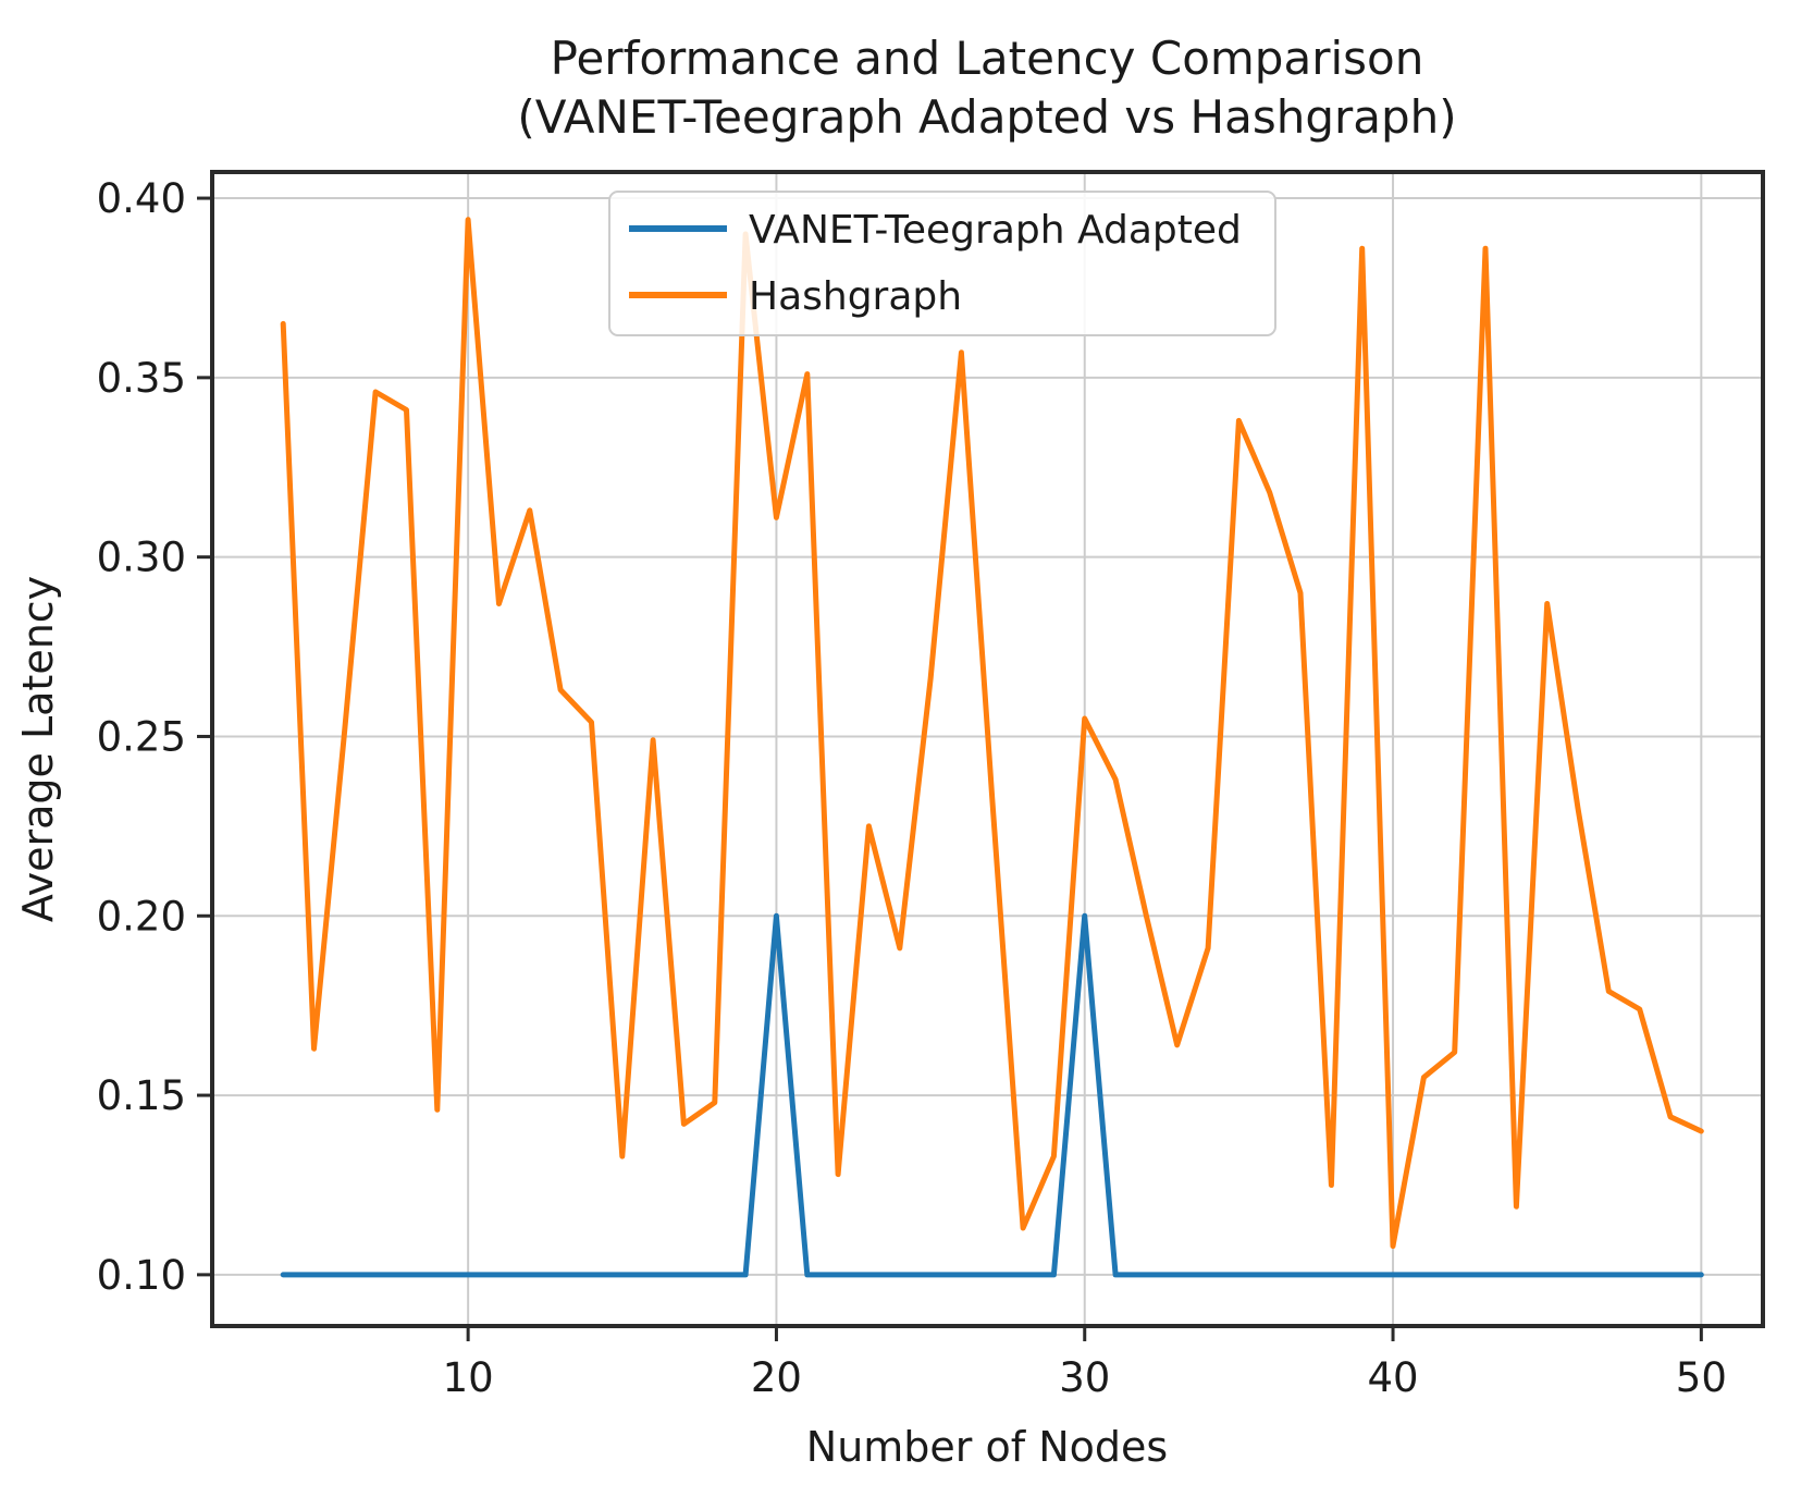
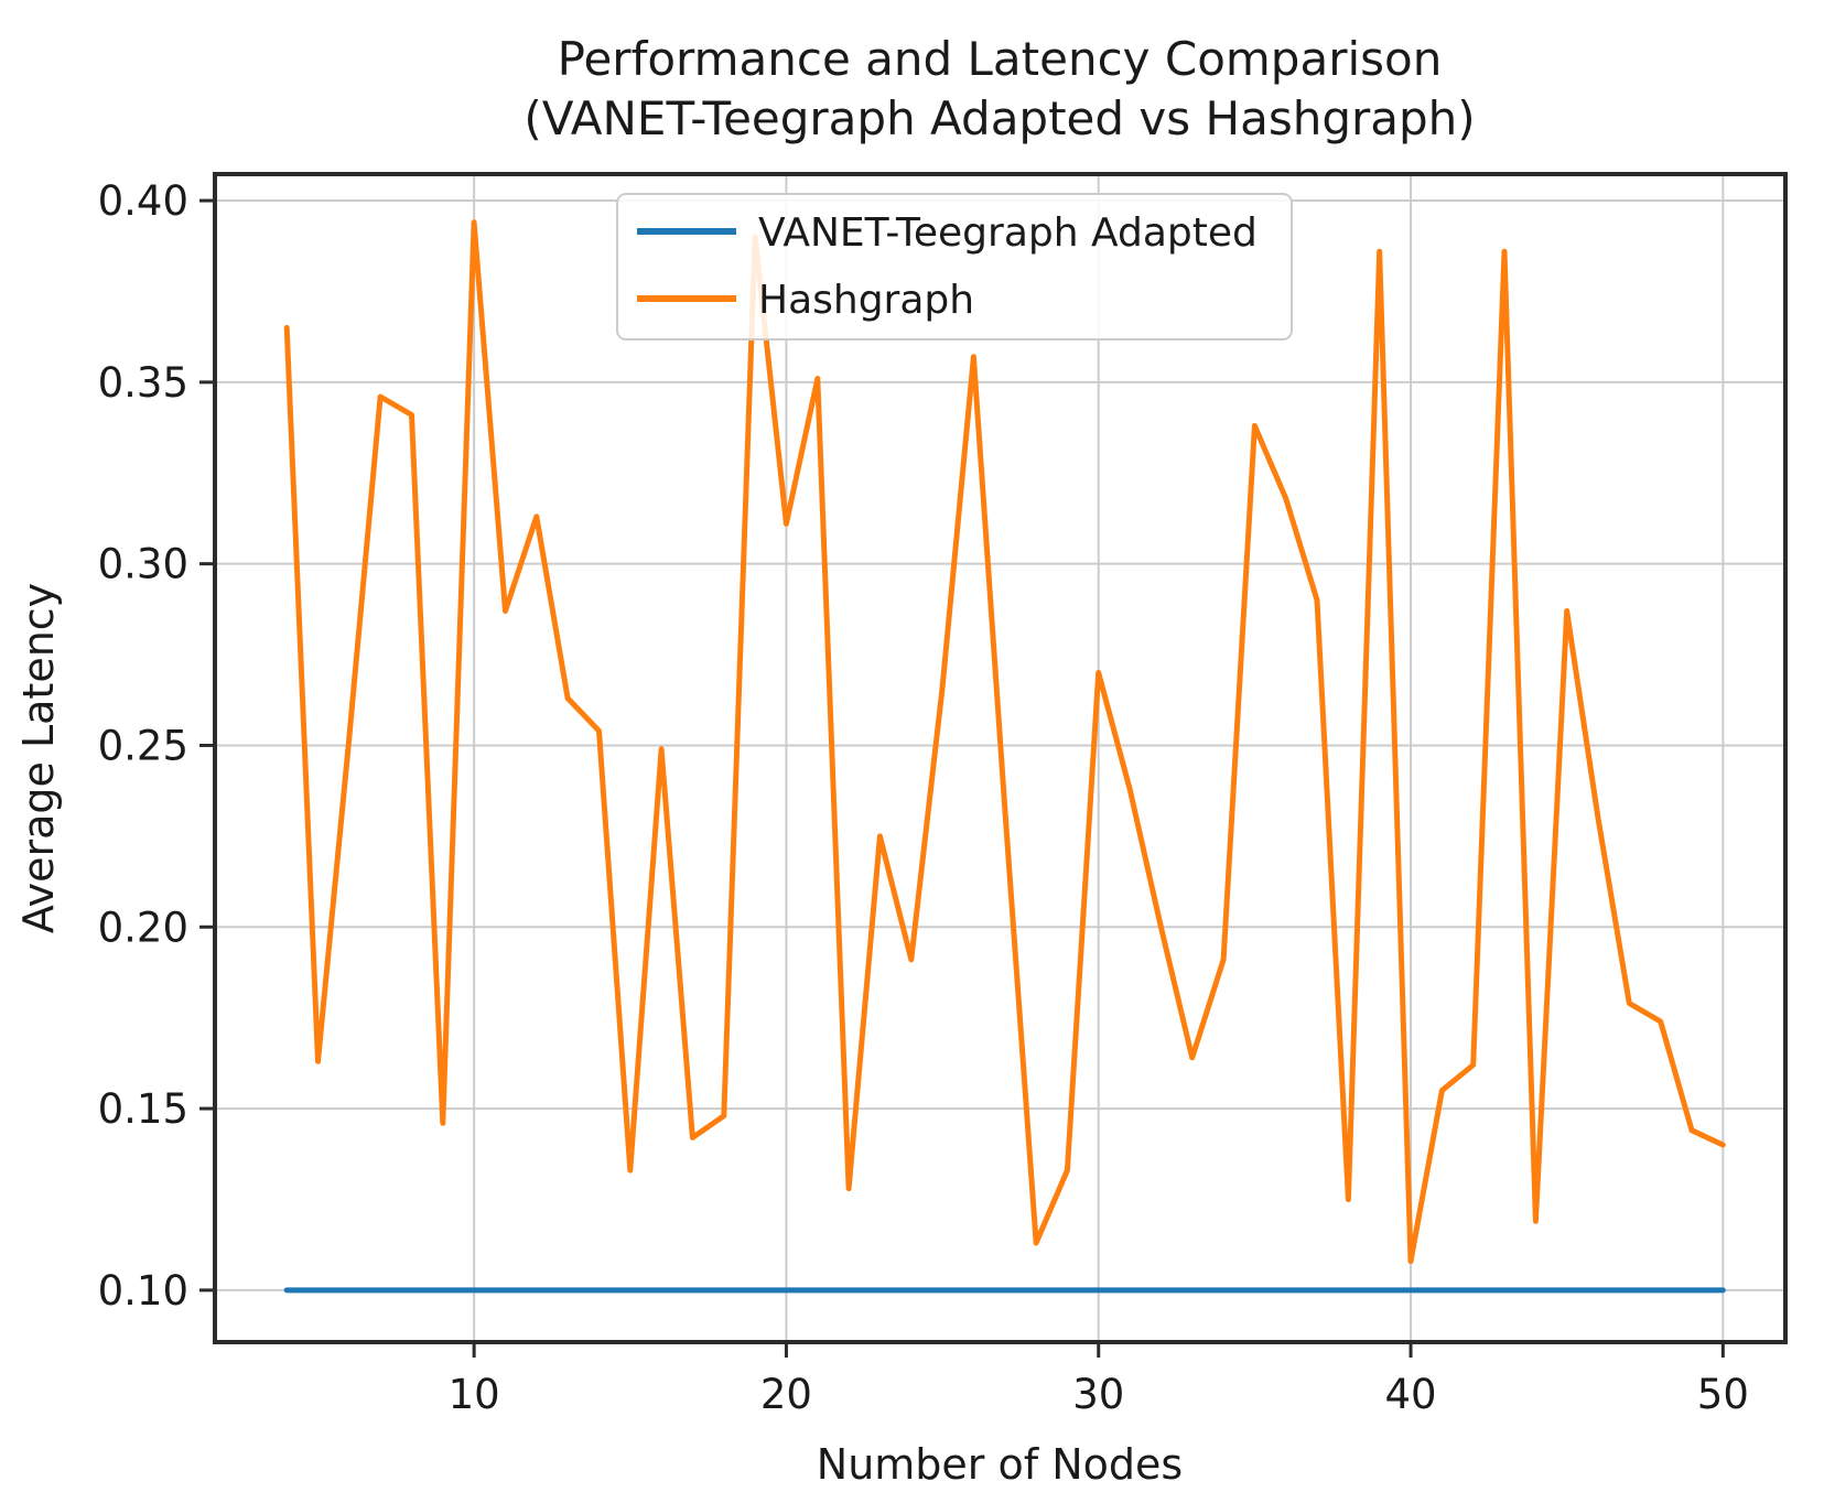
VANET-Teegraph Adapted/20: 0.2 -> 0.1
VANET-Teegraph Adapted/30: 0.2 -> 0.1
Hashgraph/30: 0.255 -> 0.270
